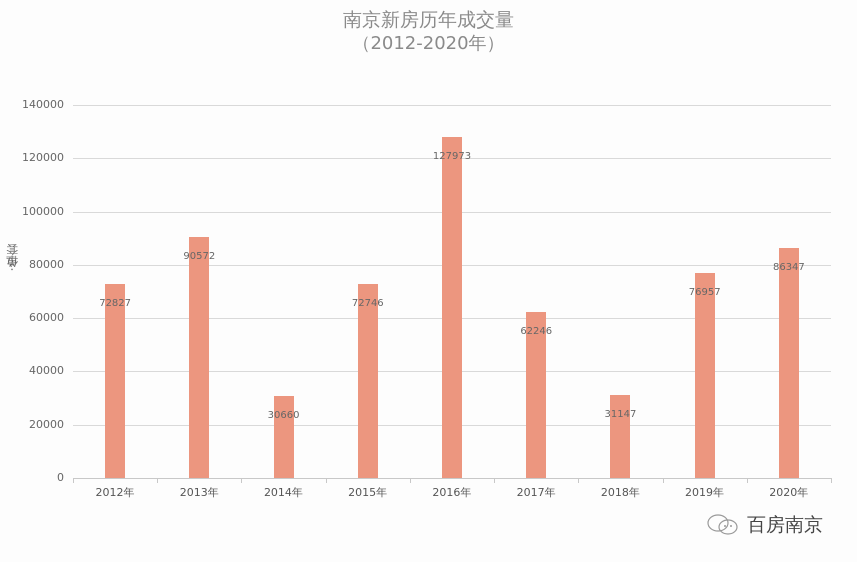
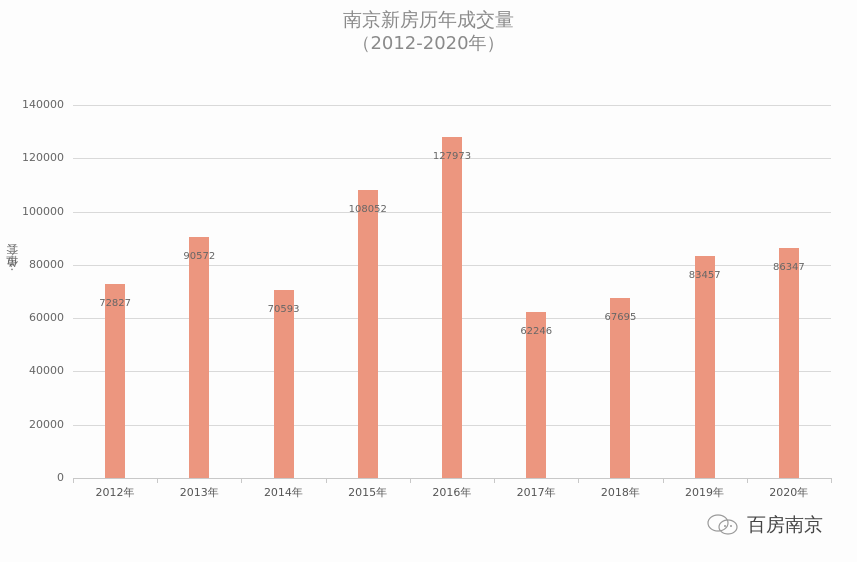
2014年: 30660 -> 70593
2015年: 72746 -> 108052
2018年: 31147 -> 67695
2019年: 76957 -> 83457
